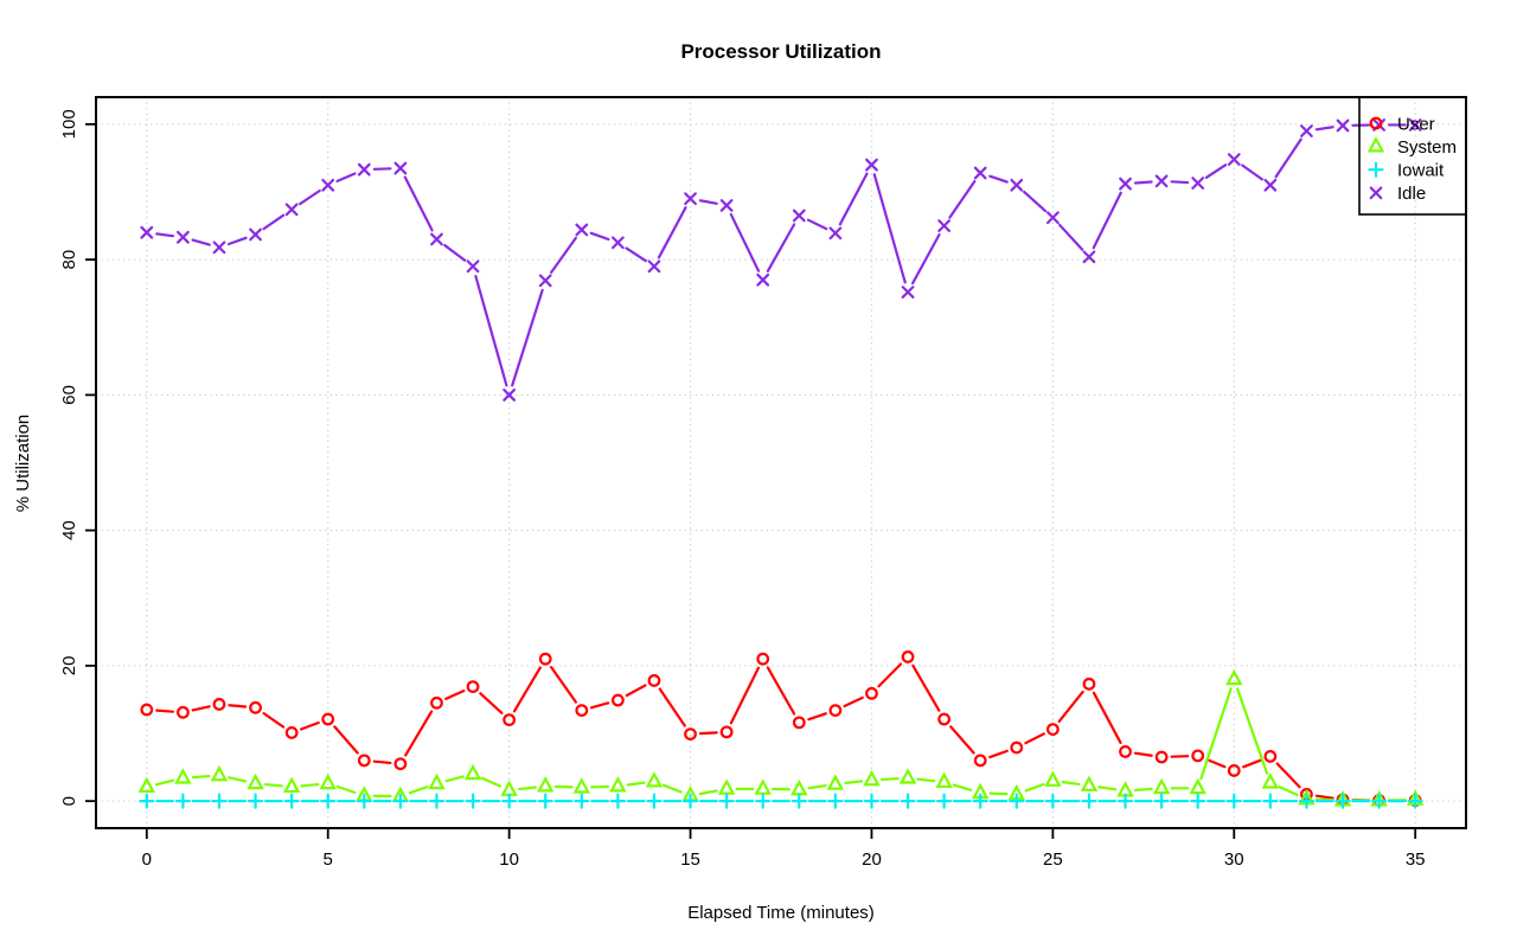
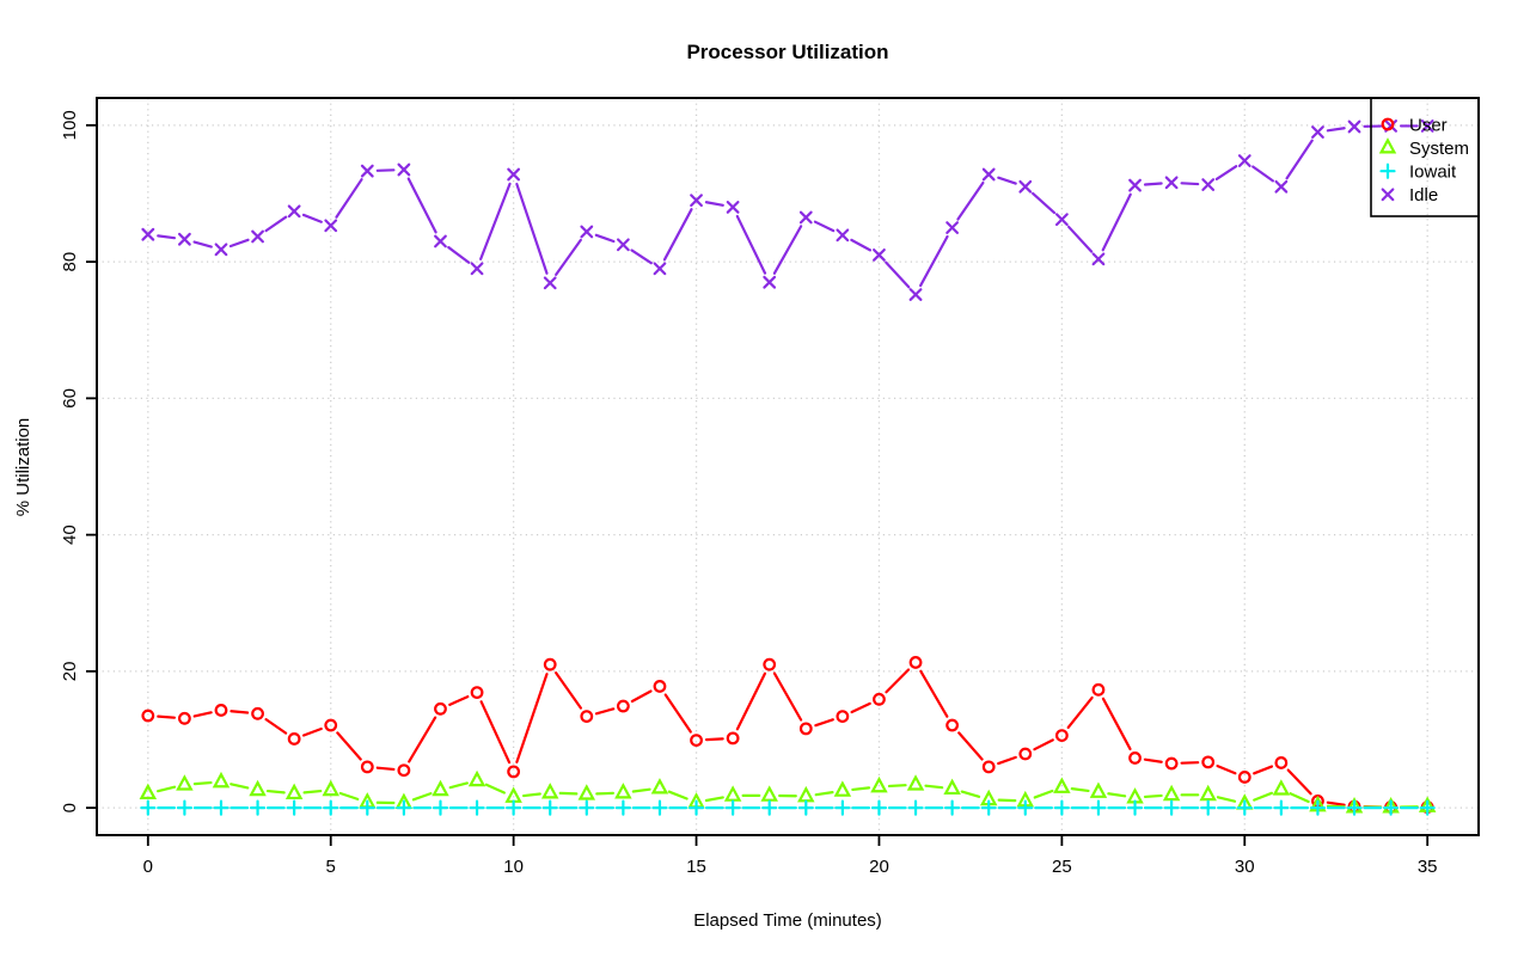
Idle/5: 91 -> 85
User/10: 12 -> 5
Idle/10: 60 -> 93
Idle/20: 94 -> 81
System/30: 18 -> 1
